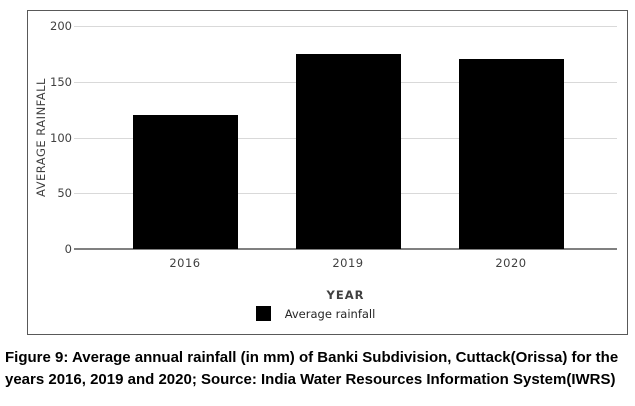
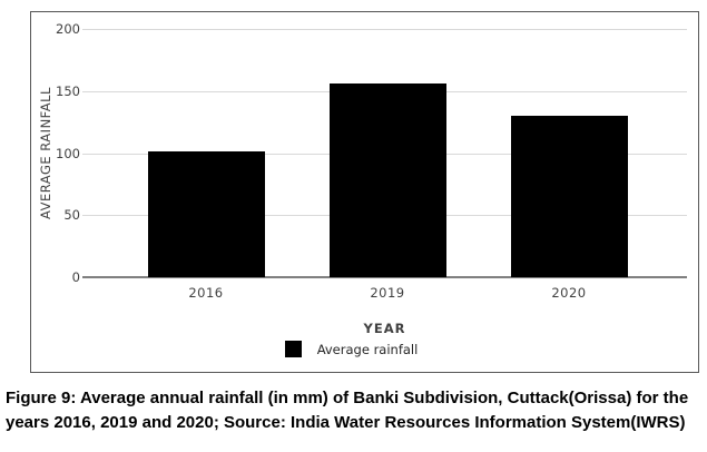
2016: 120 -> 101
2019: 175 -> 156
2020: 170 -> 130
